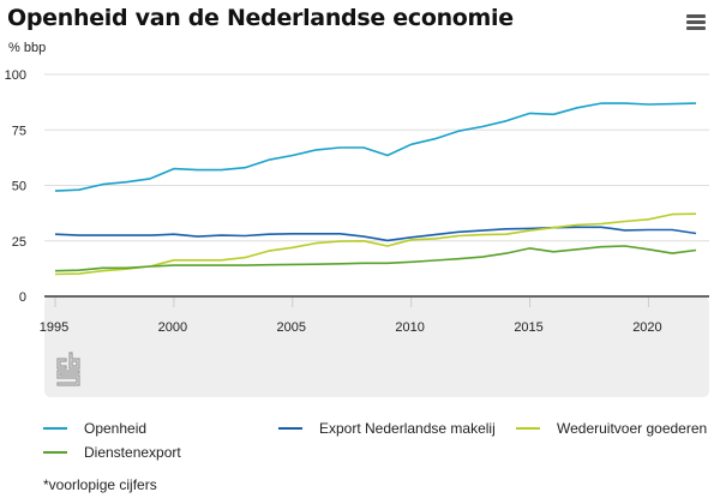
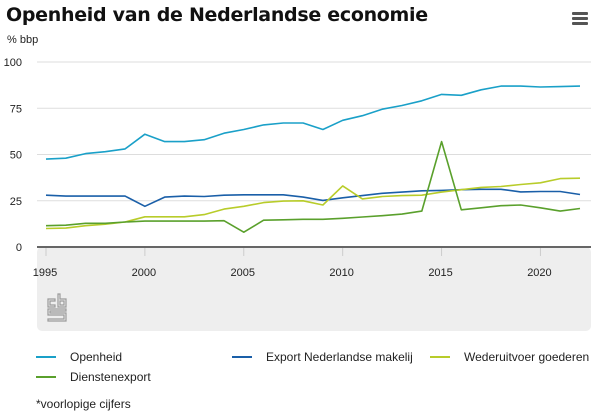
Openheid/2000: 58 -> 61
Export Nederlandse makelij/2000: 28 -> 22
Dienstenexport/2005: 14 -> 8
Wederuitvoer goederen/2010: 26 -> 33
Dienstenexport/2015: 22 -> 57
